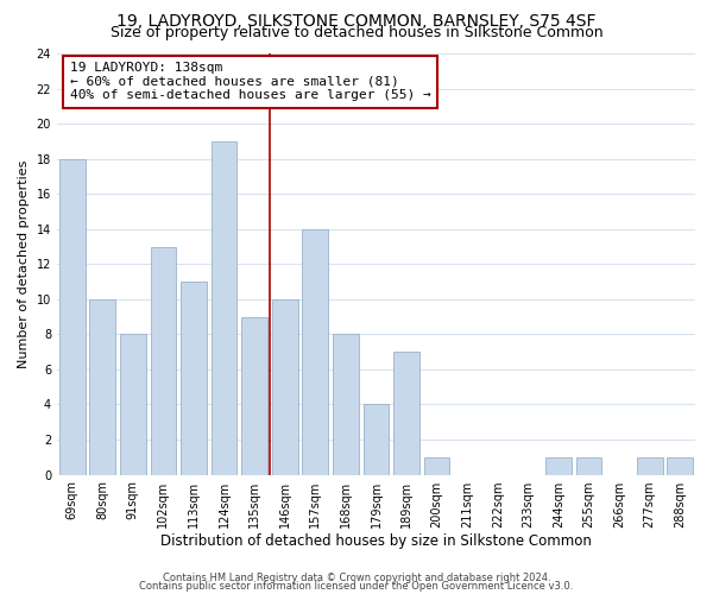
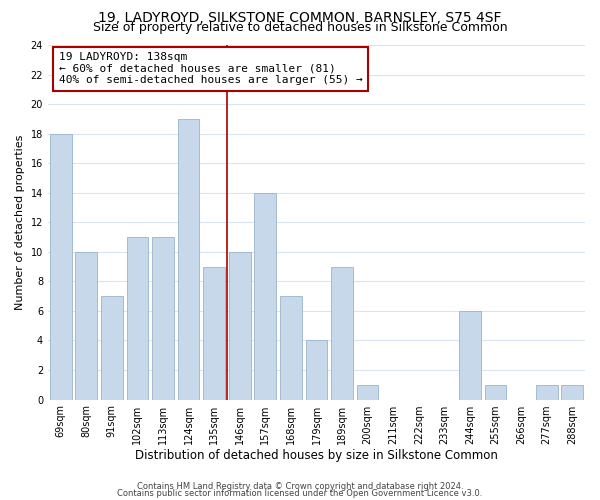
91sqm: 8 -> 7
102sqm: 13 -> 11
168sqm: 8 -> 7
189sqm: 7 -> 9
244sqm: 1 -> 6
